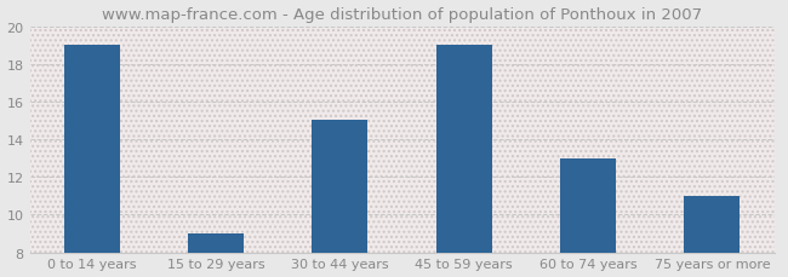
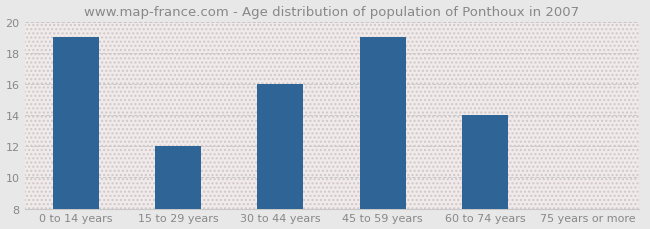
15 to 29 years: 9 -> 12
30 to 44 years: 15 -> 16
60 to 74 years: 13 -> 14
75 years or more: 11 -> 8
